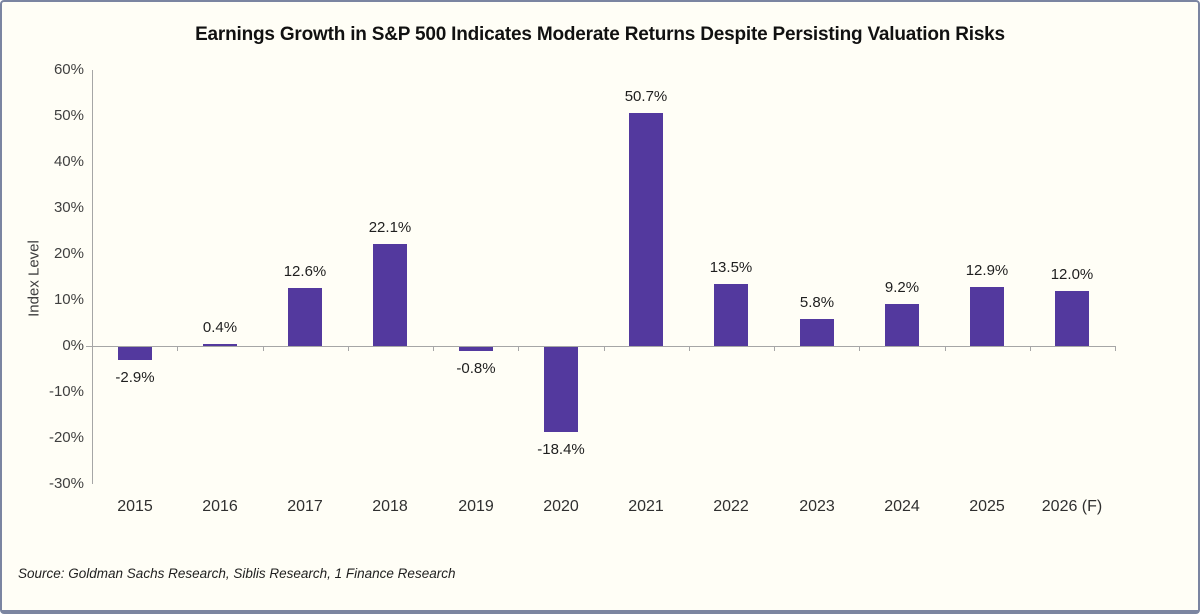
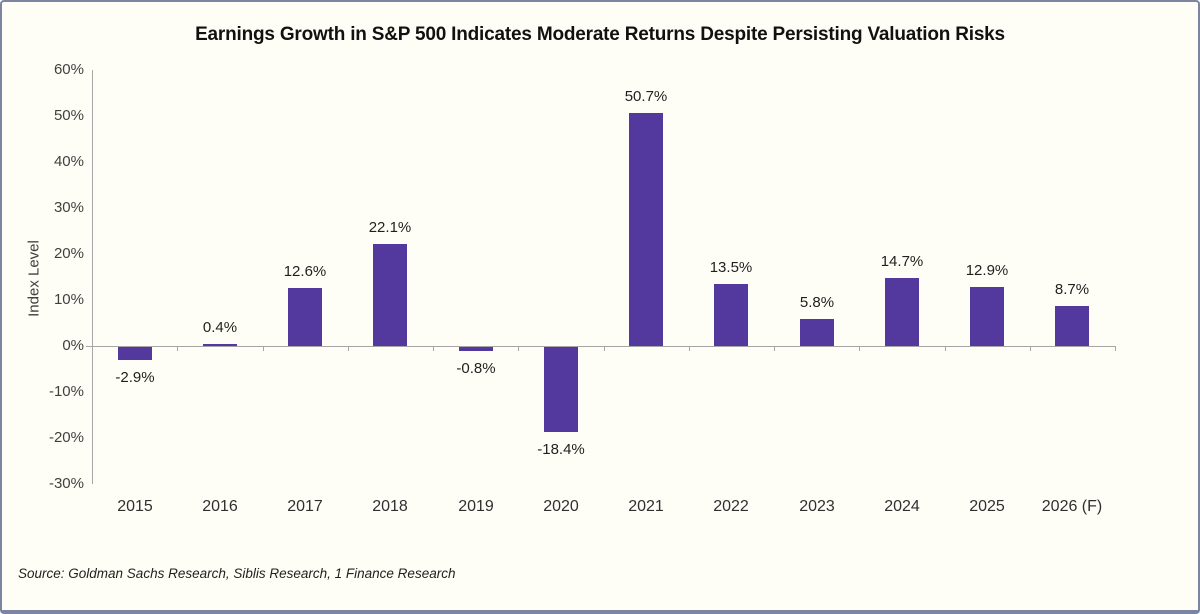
2024: 9.2% -> 14.7%
2026 (F): 12.0% -> 8.7%
